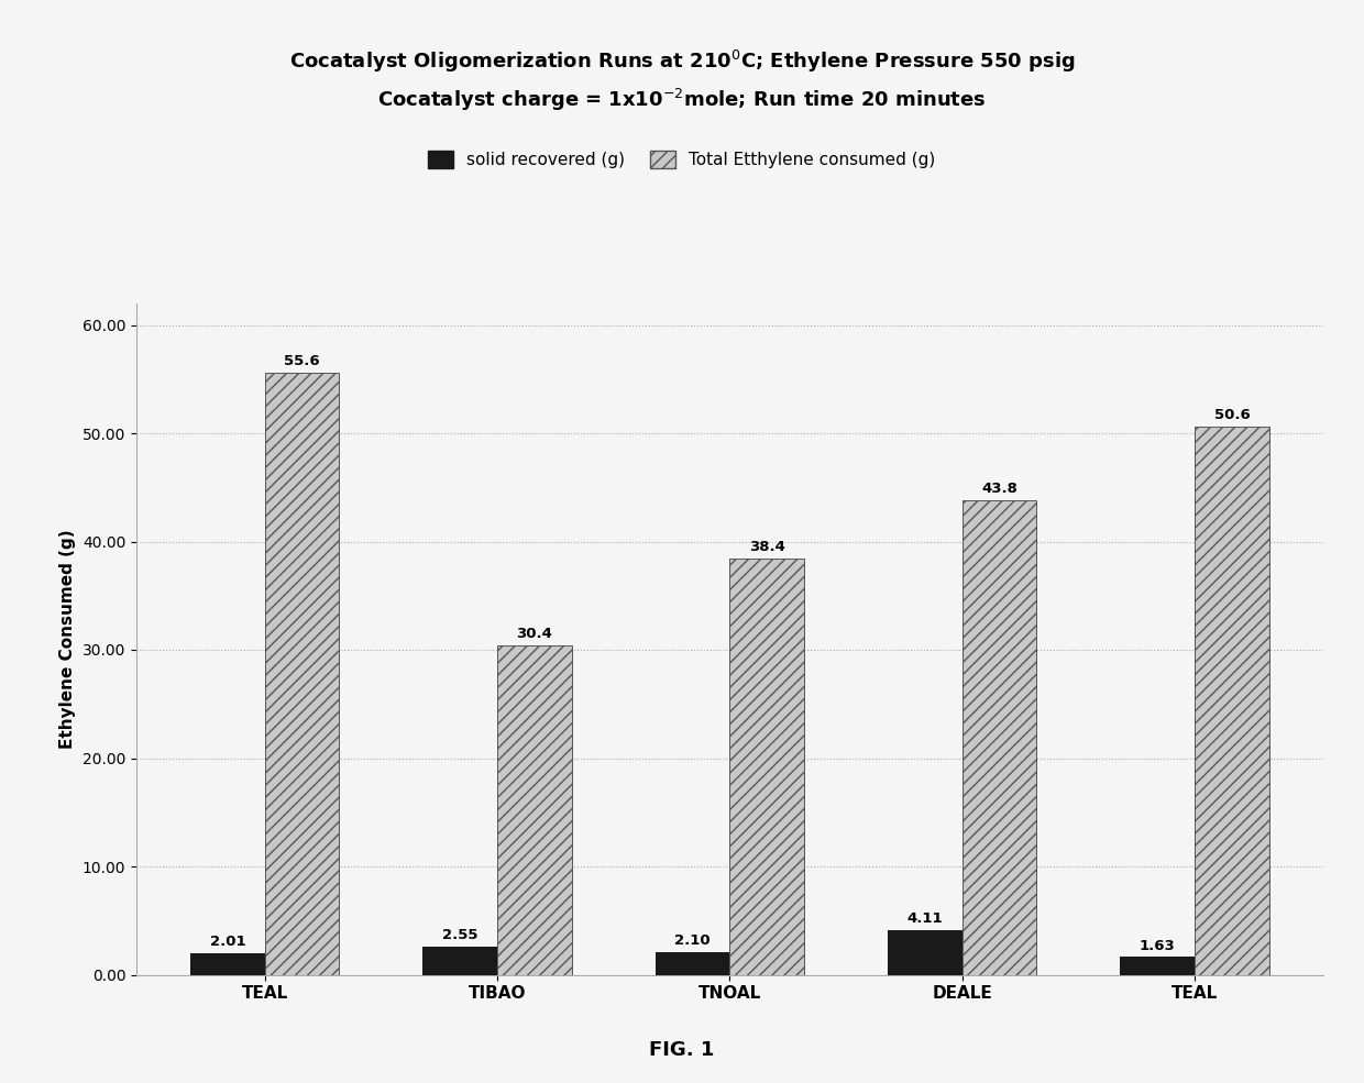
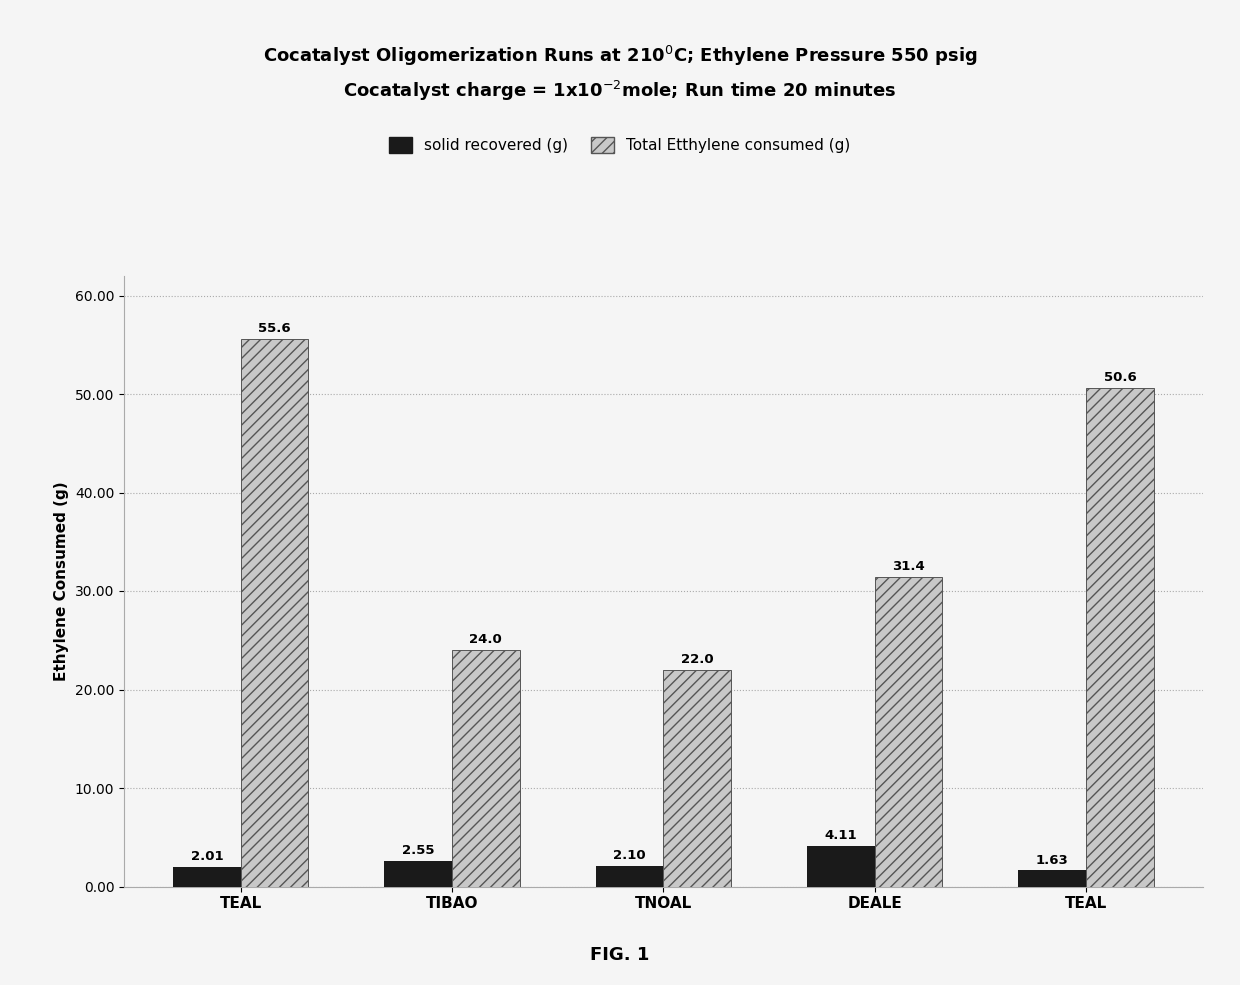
Total Etthylene consumed (g)/TIBAO: 30.4 -> 24.0
Total Etthylene consumed (g)/TNOAL: 38.4 -> 22.0
Total Etthylene consumed (g)/DEALE: 43.8 -> 31.4
